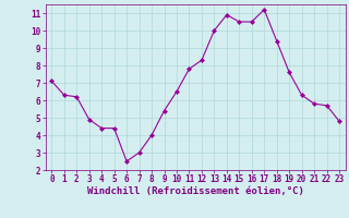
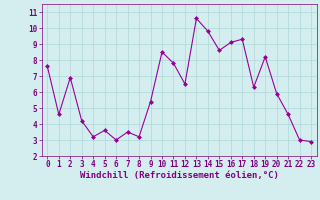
0: 7.1 -> 7.6
1: 6.3 -> 4.6
2: 6.2 -> 6.9
3: 4.9 -> 4.2
4: 4.4 -> 3.2
5: 4.4 -> 3.6
6: 2.5 -> 3.0
7: 3.0 -> 3.5
8: 4.0 -> 3.2
10: 6.5 -> 8.5
12: 8.3 -> 6.5
13: 10.0 -> 10.6
14: 10.9 -> 9.8
15: 10.5 -> 8.6
16: 10.5 -> 9.1
17: 11.2 -> 9.3
18: 9.4 -> 6.3
19: 7.6 -> 8.2
20: 6.3 -> 5.9
21: 5.8 -> 4.6
22: 5.7 -> 3.0
23: 4.8 -> 2.9
